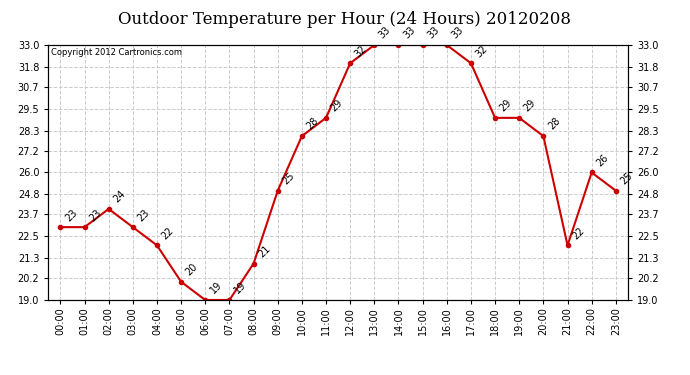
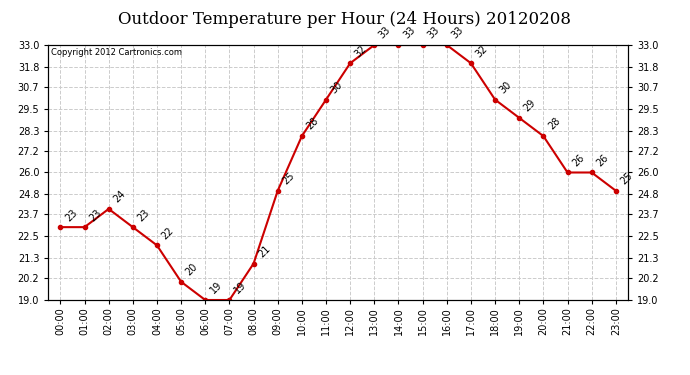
11:00: 29 -> 30
18:00: 29 -> 30
21:00: 22 -> 26
